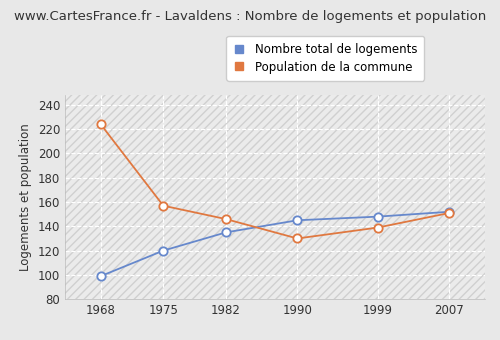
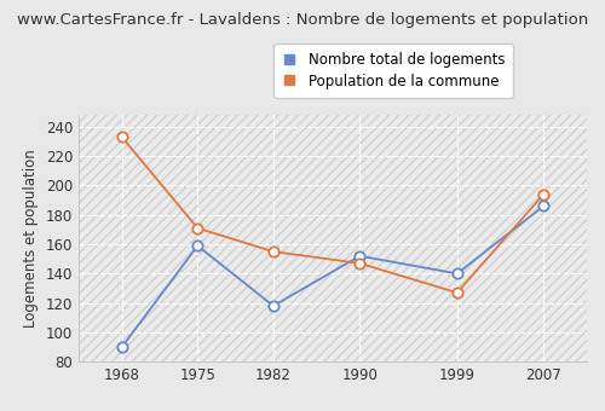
Nombre total de logements/1968: 99 -> 90
Population de la commune/1968: 224 -> 233
Nombre total de logements/1975: 120 -> 159
Population de la commune/1975: 157 -> 171
Nombre total de logements/1982: 135 -> 118
Population de la commune/1982: 146 -> 155
Nombre total de logements/1990: 145 -> 152
Population de la commune/1990: 130 -> 147
Nombre total de logements/1999: 148 -> 140
Population de la commune/1999: 139 -> 127
Nombre total de logements/2007: 152 -> 186
Population de la commune/2007: 151 -> 194
